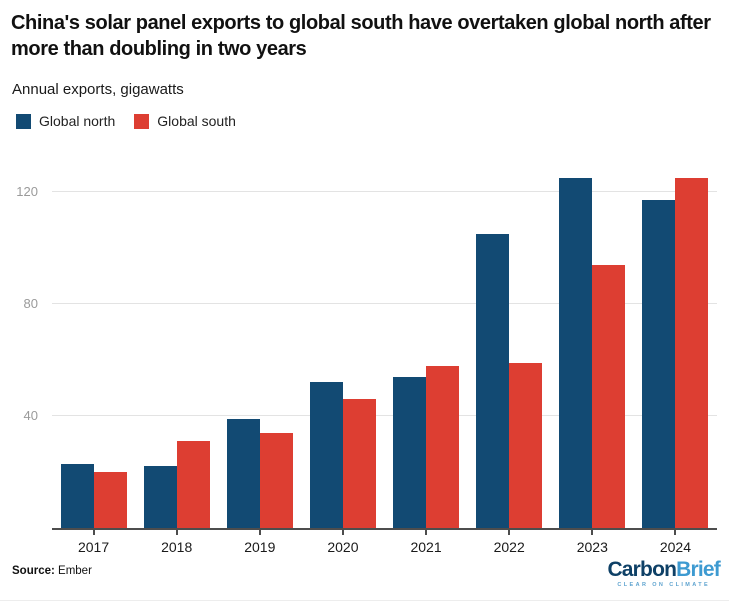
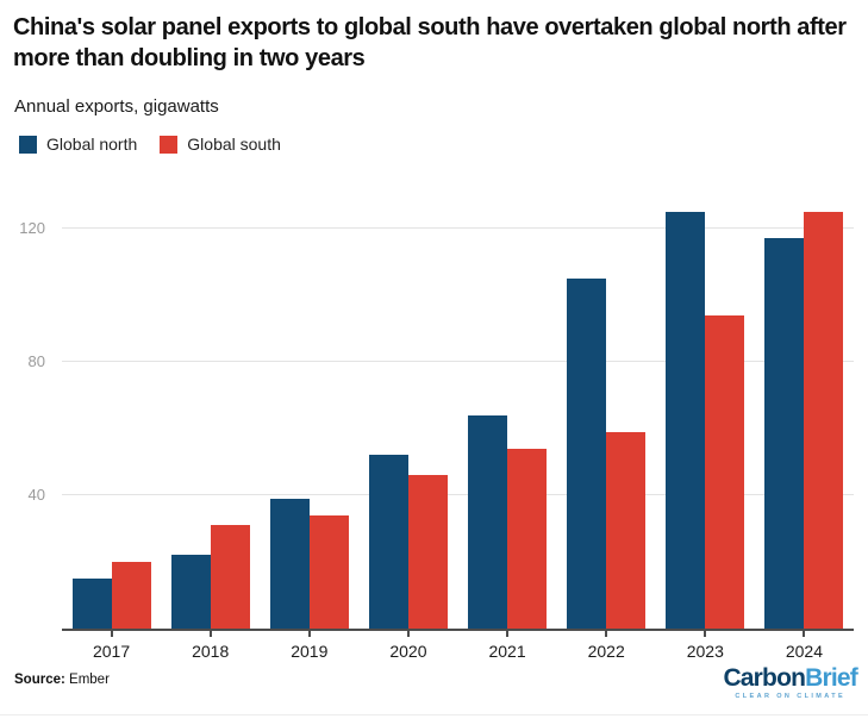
Global north/2017: 23 -> 15
Global north/2021: 54 -> 64
Global south/2021: 58 -> 54
